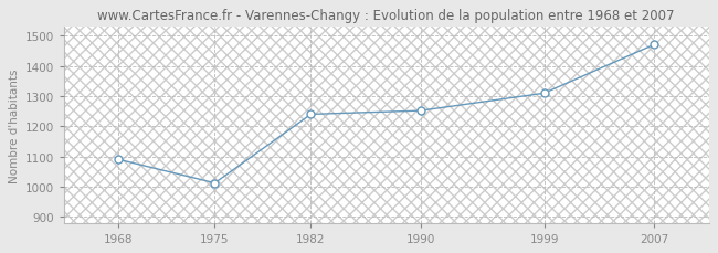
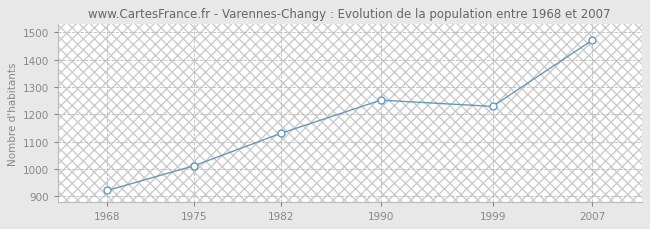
1968: 1090 -> 921
1982: 1240 -> 1131
1999: 1310 -> 1229
